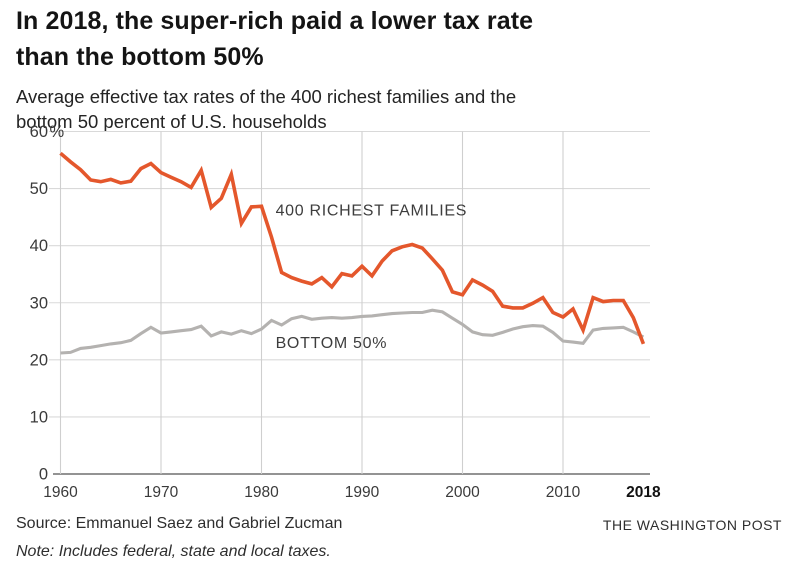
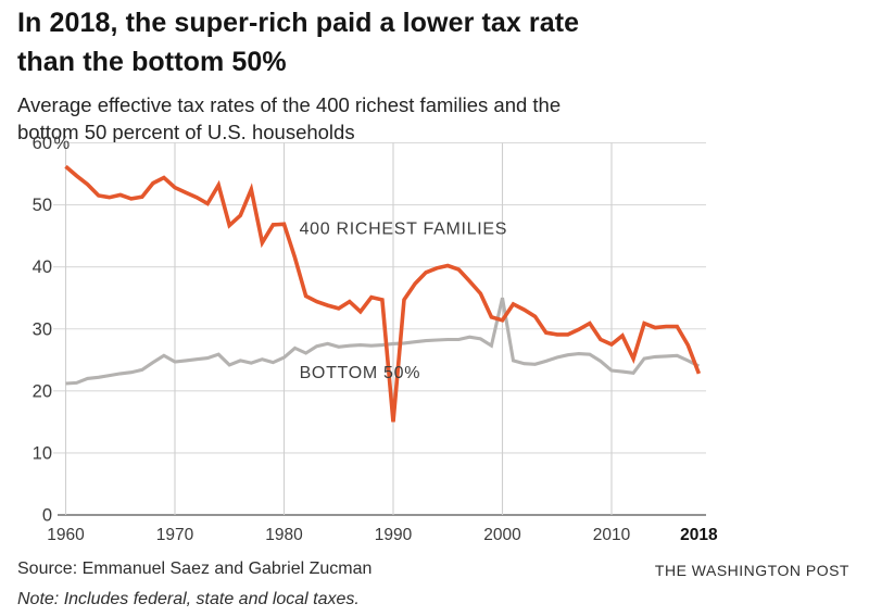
400 RICHEST FAMILIES/1990: 36 -> 15
BOTTOM 50%/2000: 26 -> 35
